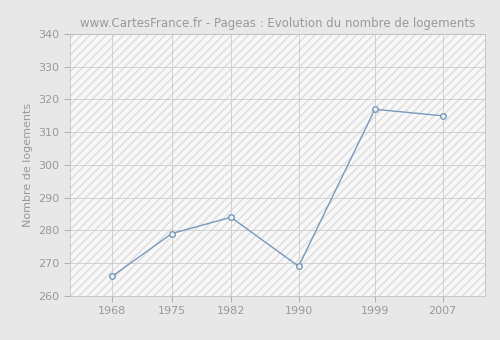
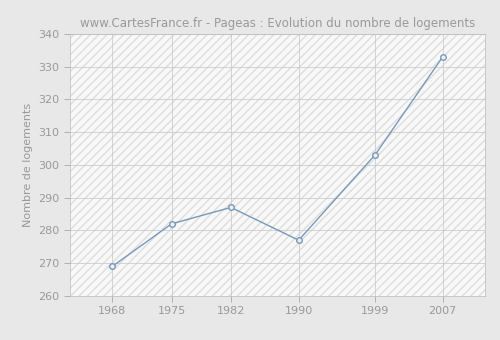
1968: 266 -> 269
1975: 279 -> 282
1982: 284 -> 287
1990: 269 -> 277
1999: 317 -> 303
2007: 315 -> 333
